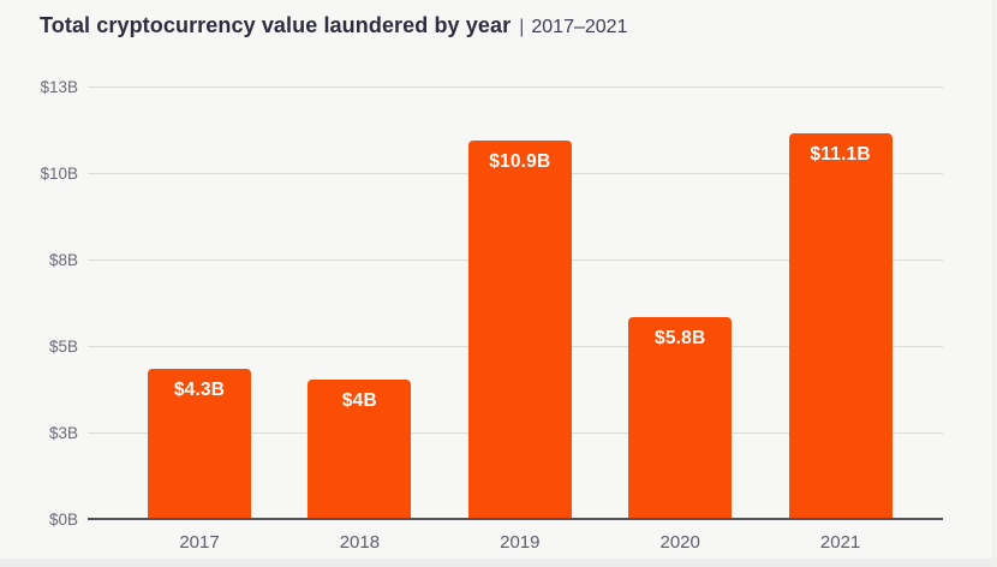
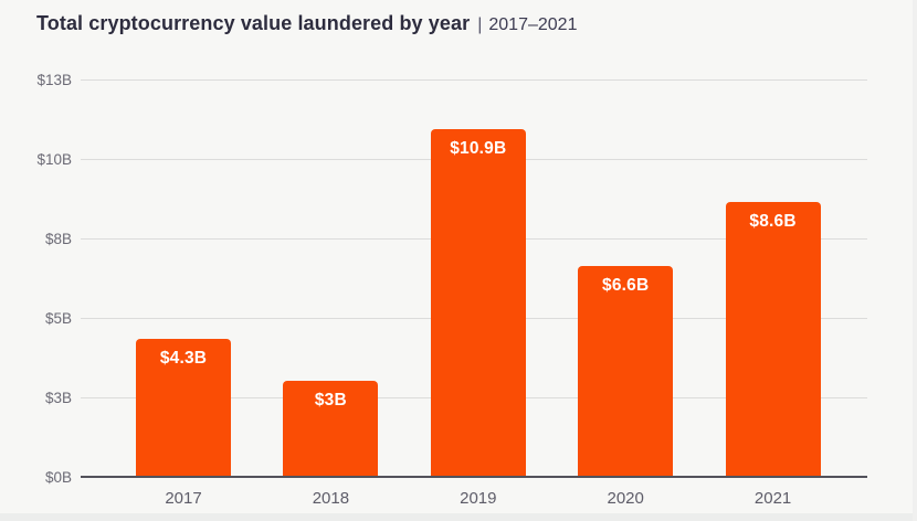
2018: $4B -> $3B
2020: $5.8B -> $6.6B
2021: $11.1B -> $8.6B
